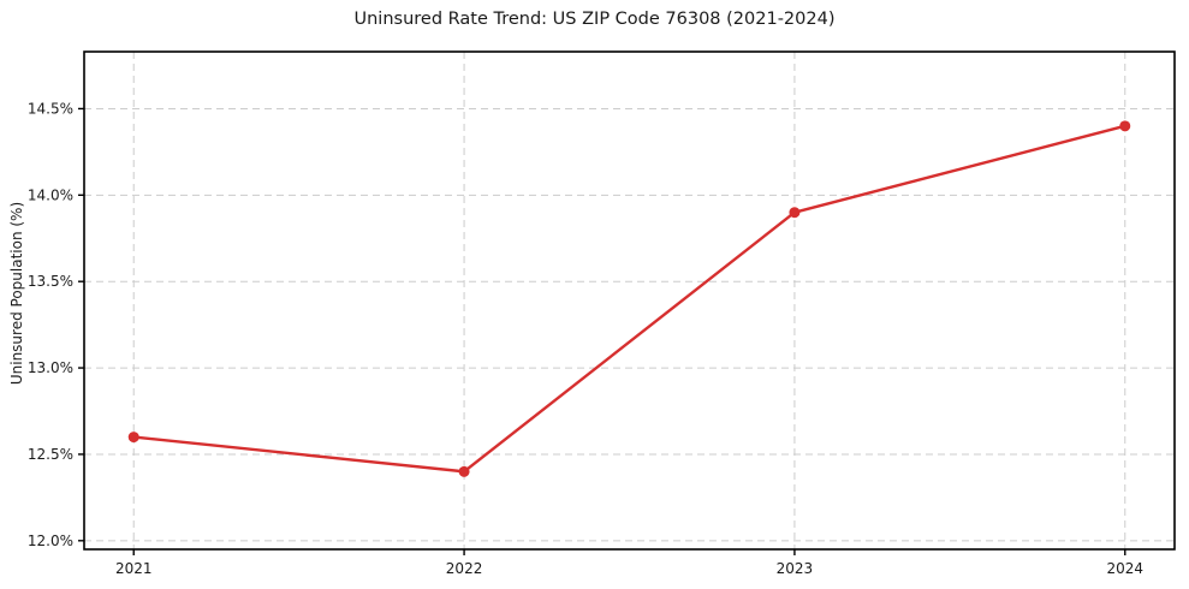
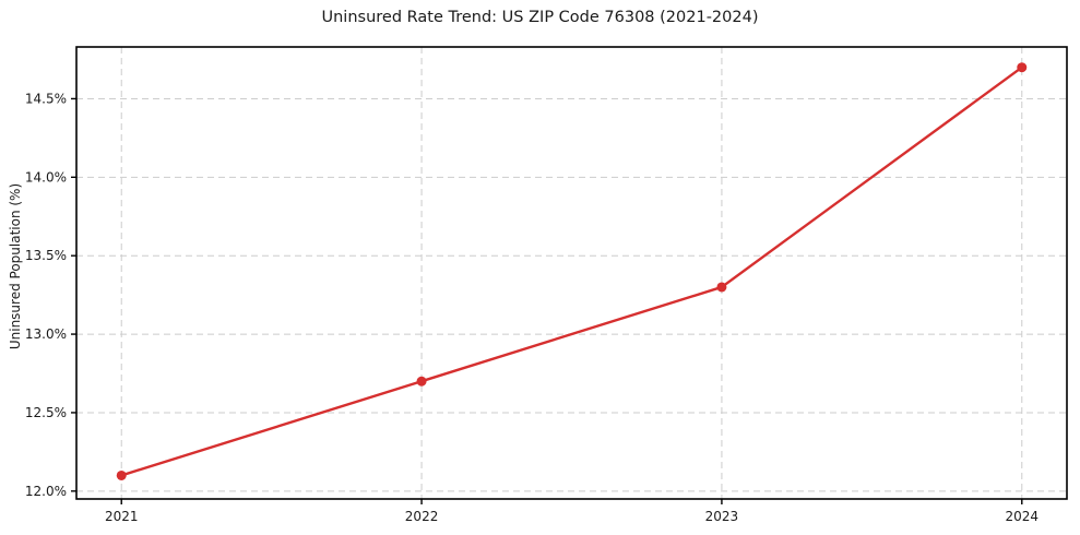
2021: 12.6% -> 12.1%
2022: 12.4% -> 12.7%
2023: 13.9% -> 13.3%
2024: 14.4% -> 14.7%
